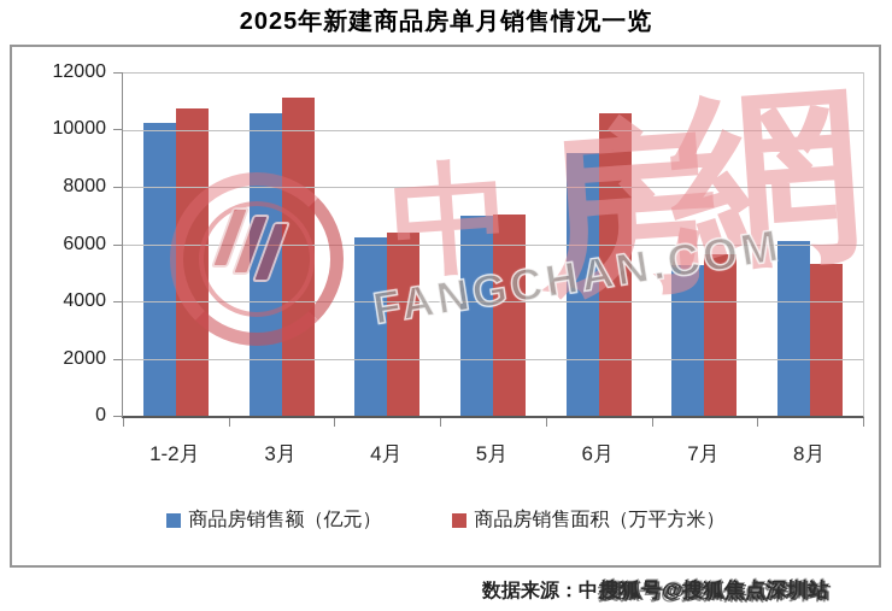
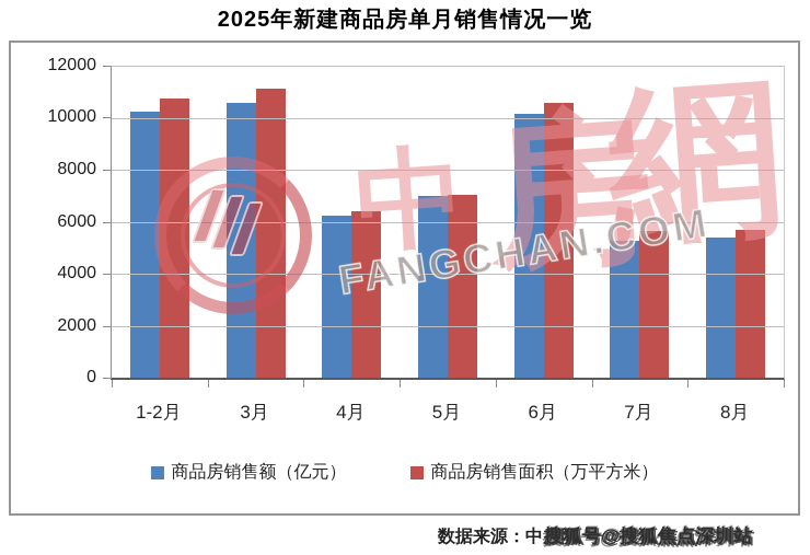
商品房销售额（亿元）/6月: 9200 -> 10200
商品房销售额（亿元）/8月: 6100 -> 5400
商品房销售面积（万平方米）/8月: 5300 -> 5700
